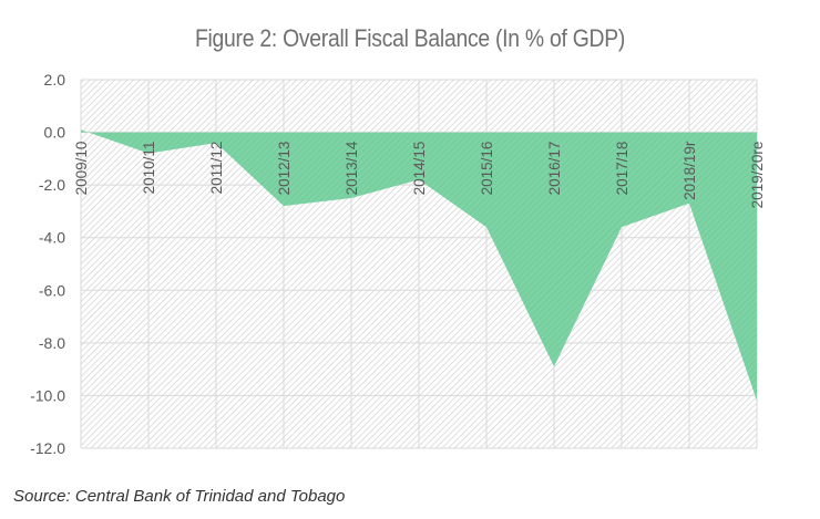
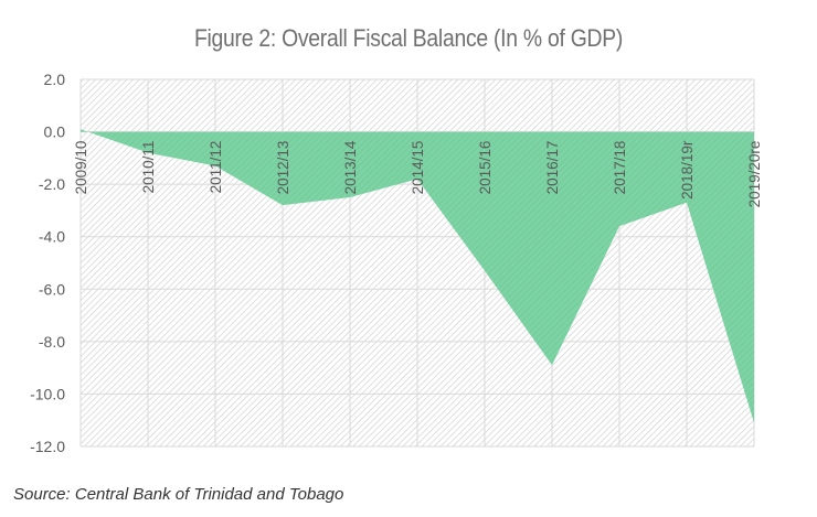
2011/12: -0.4 -> -1.3
2015/16: -3.6 -> -5.3
2019/20re: -10.2 -> -11.1
